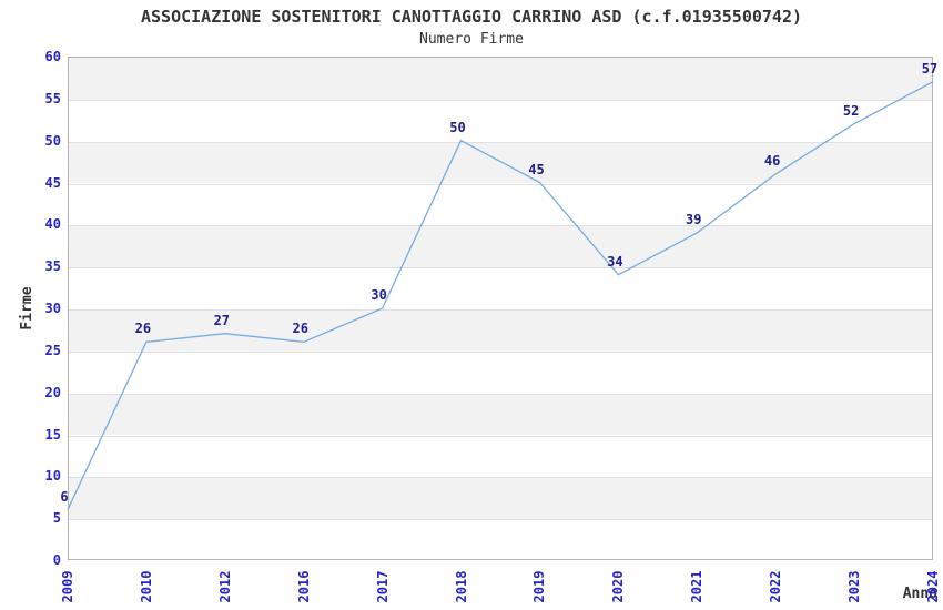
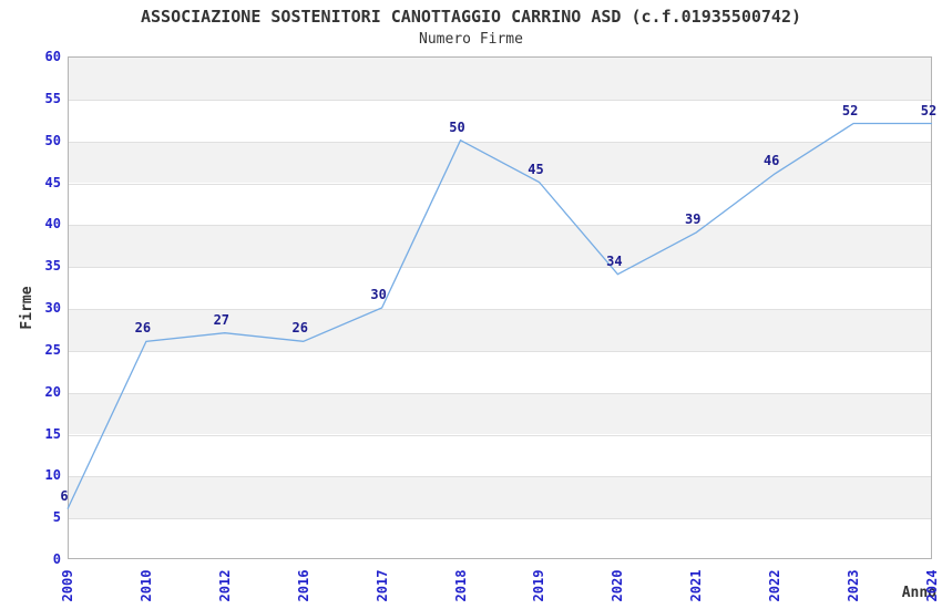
2024: 57 -> 52
